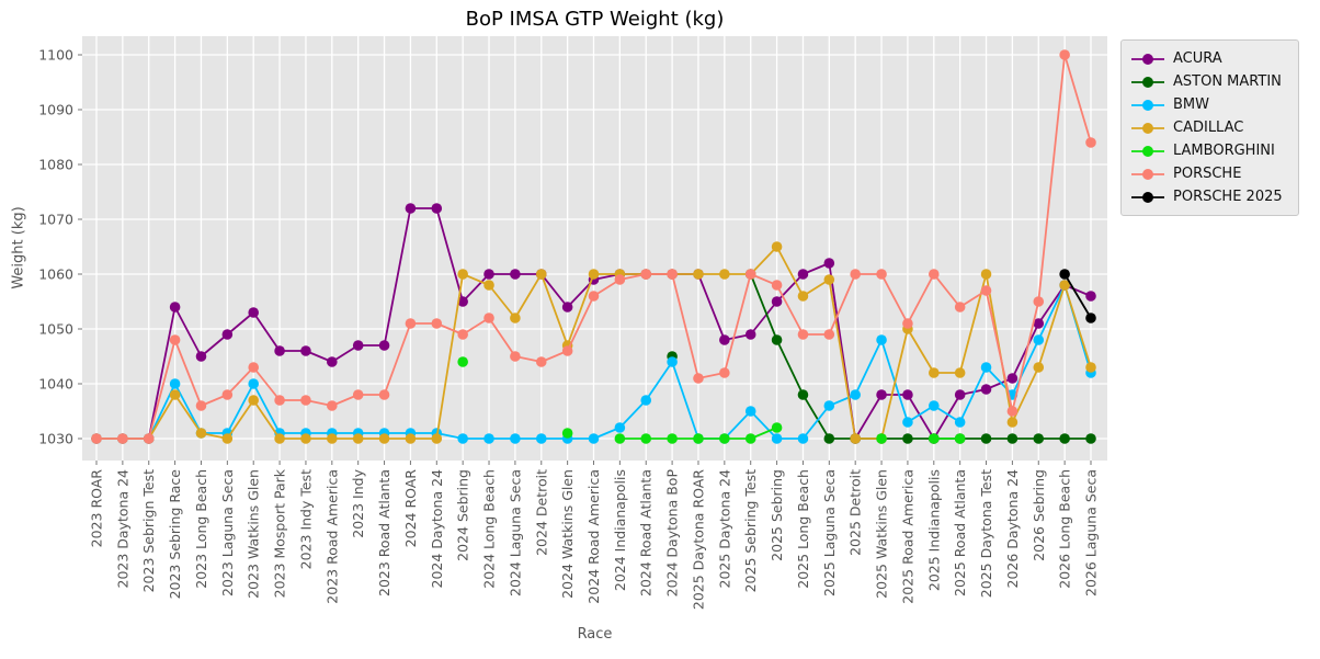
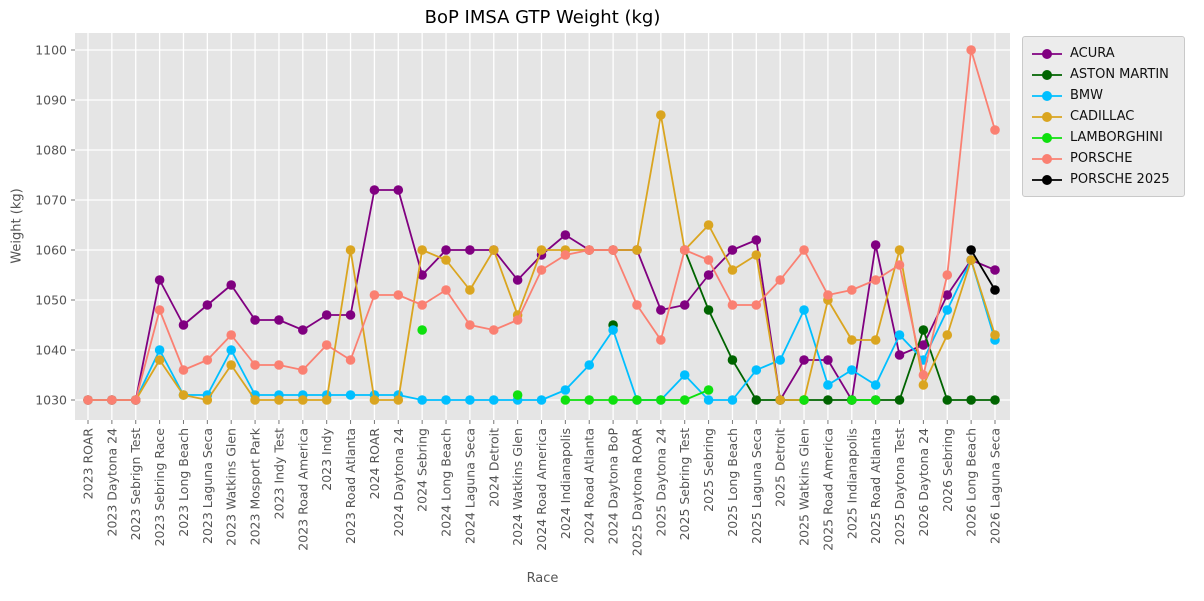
PORSCHE/2023 Indy: 1038 -> 1041
CADILLAC/2023 Road Atlanta: 1030 -> 1060
ACURA/2024 Indianapolis: 1060 -> 1063
PORSCHE/2025 Daytona ROAR: 1041 -> 1049
CADILLAC/2025 Daytona 24: 1060 -> 1087
PORSCHE/2025 Detroit: 1060 -> 1054
PORSCHE/2025 Indianapolis: 1060 -> 1052
ACURA/2025 Road Atlanta: 1038 -> 1061
ASTON MARTIN/2026 Daytona 24: 1030 -> 1044
